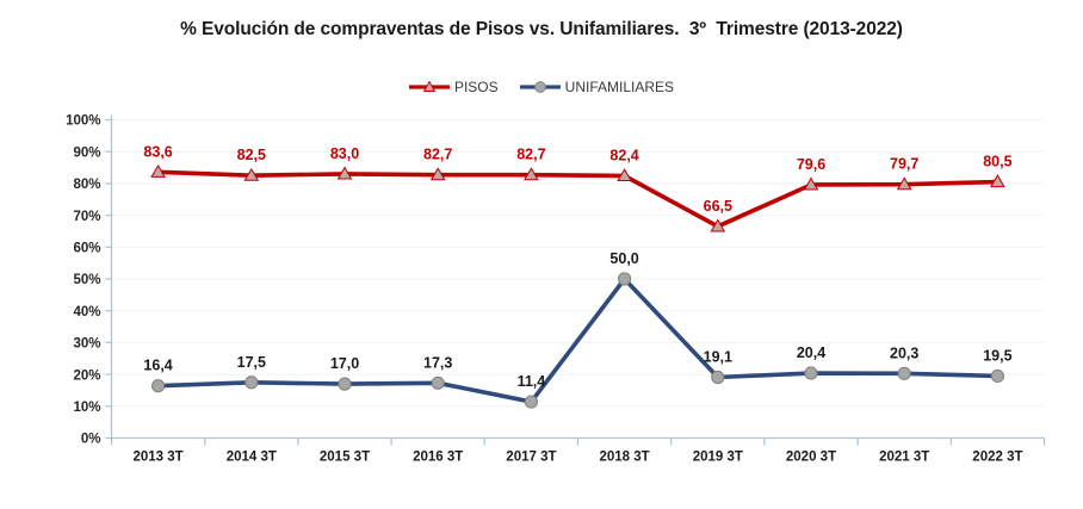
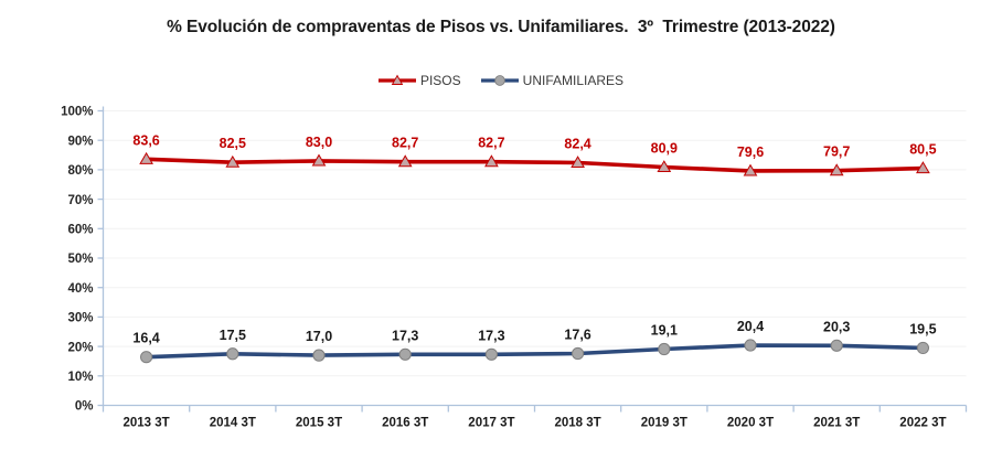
UNIFAMILIARES/2017 3T: 11,4 -> 17,3
UNIFAMILIARES/2018 3T: 50,0 -> 17,6
PISOS/2019 3T: 66,5 -> 80,9
